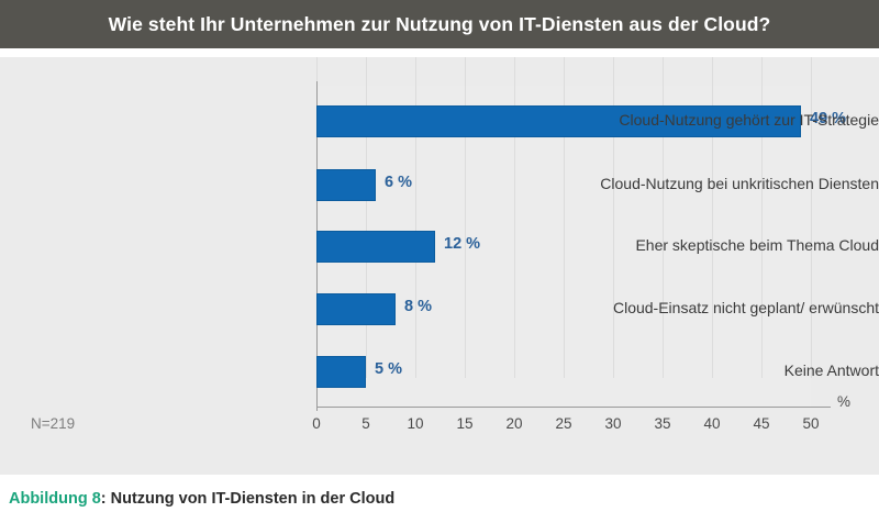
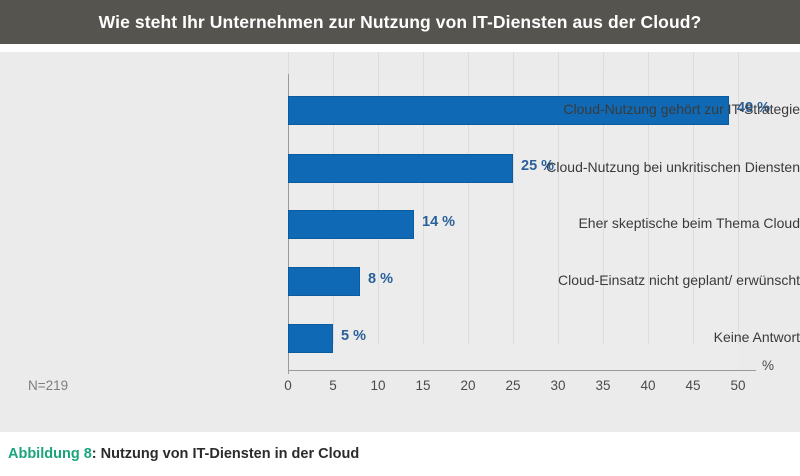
Cloud-Nutzung bei unkritischen Diensten: 6 -> 25
Eher skeptische beim Thema Cloud: 12 -> 14
